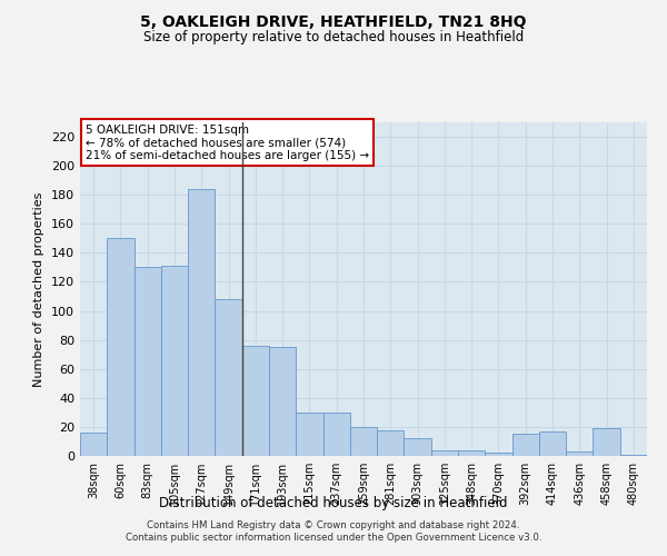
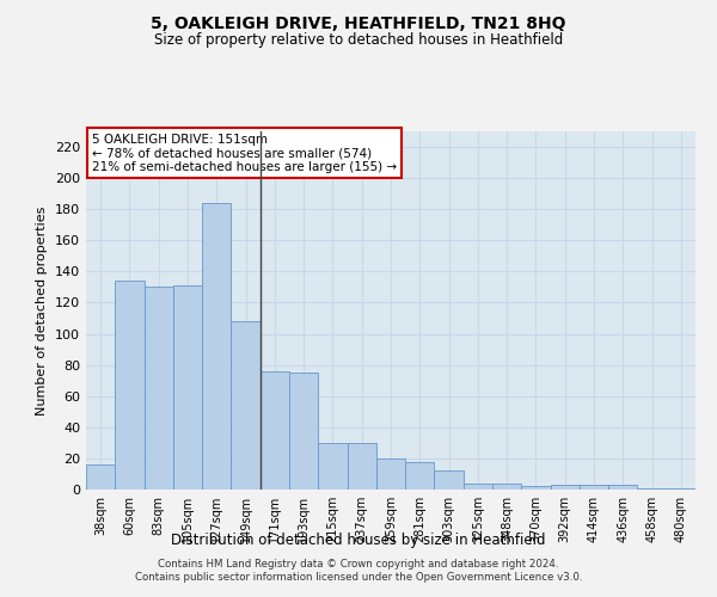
60sqm: 150 -> 134
392sqm: 15 -> 3
414sqm: 17 -> 3
458sqm: 19 -> 1
